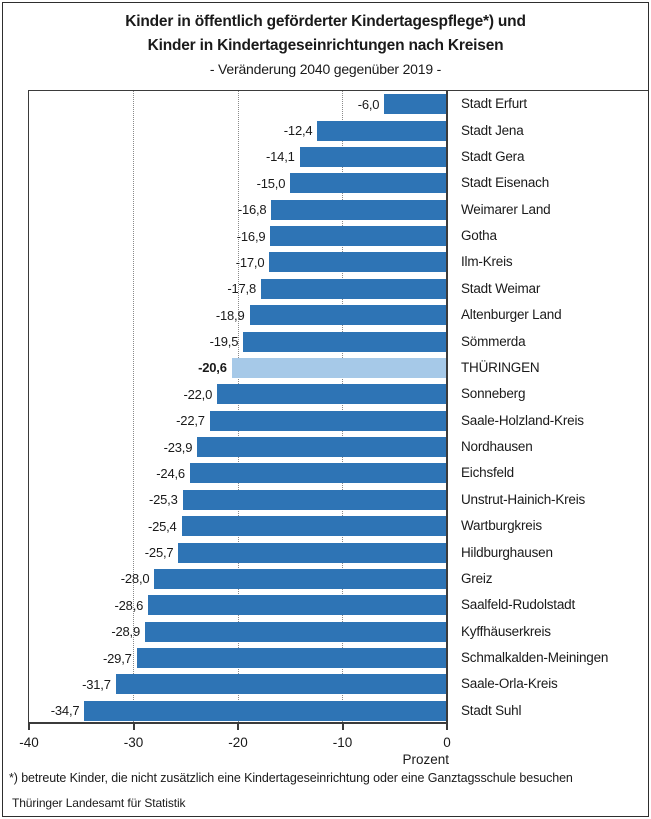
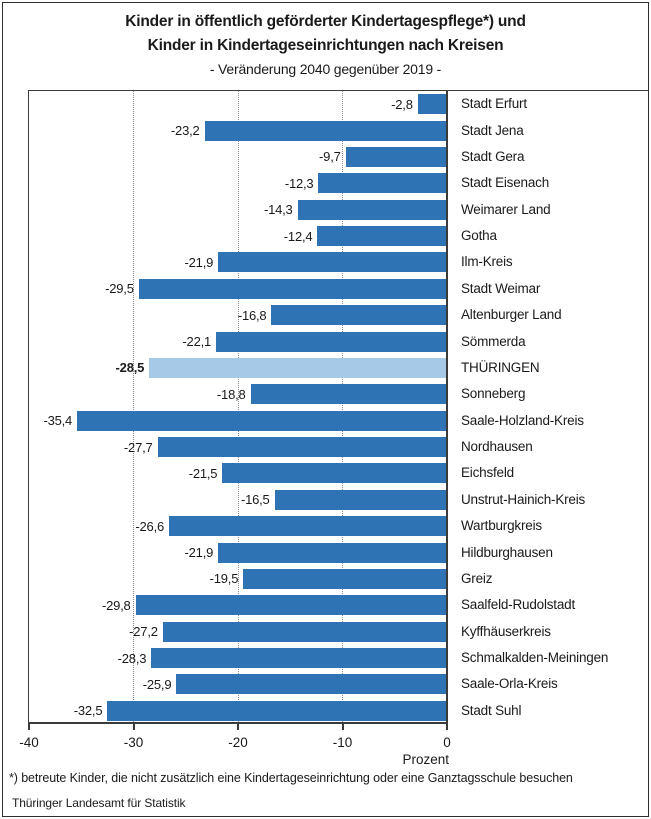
Stadt Erfurt: -6,0 -> -2,8
Stadt Jena: -12,4 -> -23,2
Stadt Gera: -14,1 -> -9,7
Stadt Eisenach: -15,0 -> -12,3
Weimarer Land: -16,8 -> -14,3
Gotha: -16,9 -> -12,4
Ilm-Kreis: -17,0 -> -21,9
Stadt Weimar: -17,8 -> -29,5
Altenburger Land: -18,9 -> -16,8
Sömmerda: -19,5 -> -22,1
THÜRINGEN: -20,6 -> -28,5
Sonneberg: -22,0 -> -18,8
Saale-Holzland-Kreis: -22,7 -> -35,4
Nordhausen: -23,9 -> -27,7
Eichsfeld: -24,6 -> -21,5
Unstrut-Hainich-Kreis: -25,3 -> -16,5
Wartburgkreis: -25,4 -> -26,6
Hildburghausen: -25,7 -> -21,9
Greiz: -28,0 -> -19,5
Saalfeld-Rudolstadt: -28,6 -> -29,8
Kyffhäuserkreis: -28,9 -> -27,2
Schmalkalden-Meiningen: -29,7 -> -28,3
Saale-Orla-Kreis: -31,7 -> -25,9
Stadt Suhl: -34,7 -> -32,5
